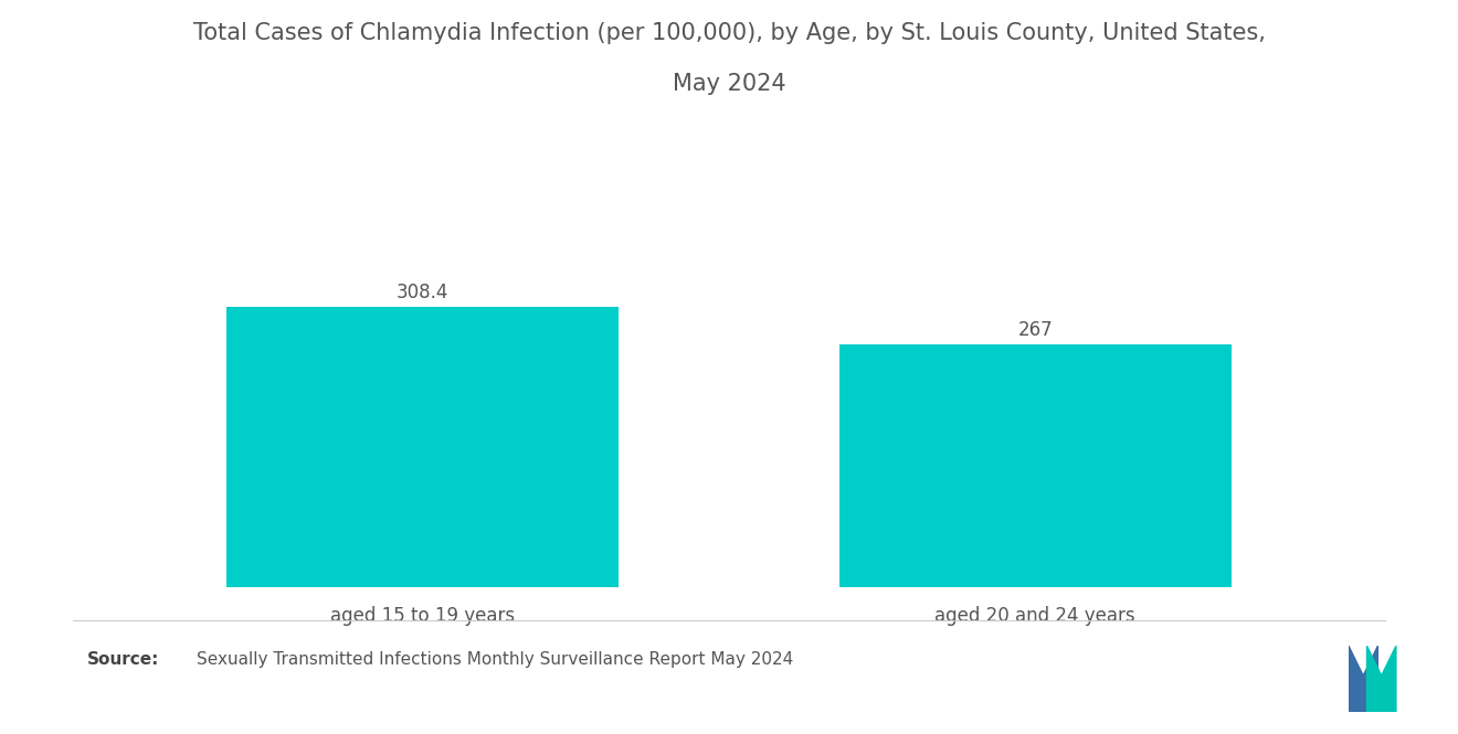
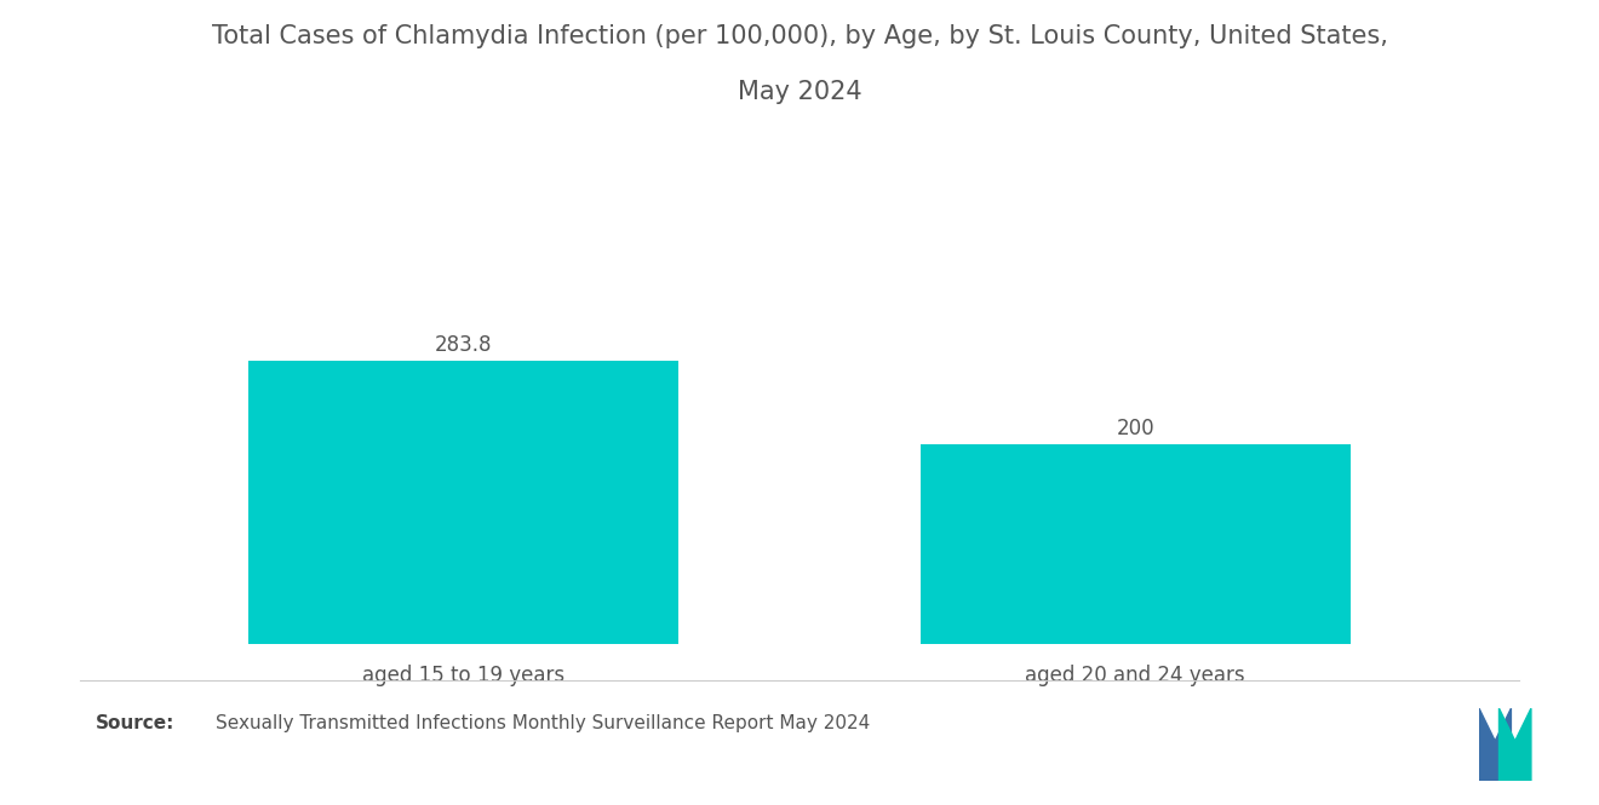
aged 15 to 19 years: 308.4 -> 283.8
aged 20 and 24 years: 267 -> 200
